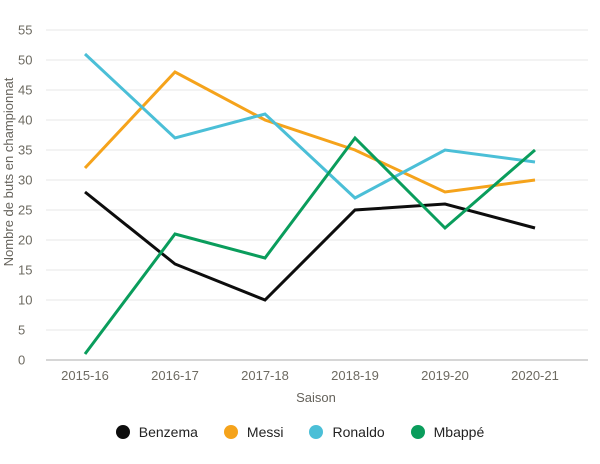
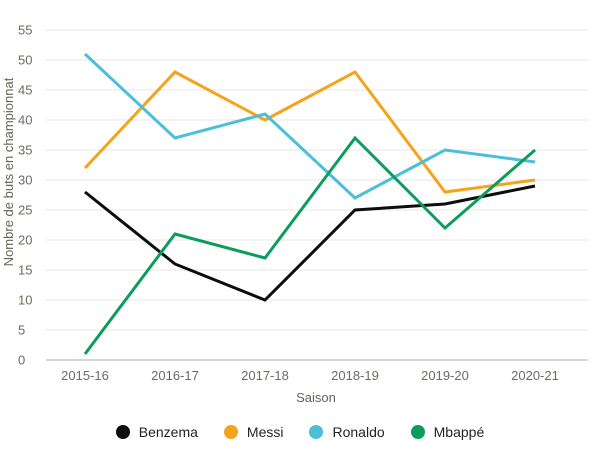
Messi/2018-19: 35 -> 48
Benzema/2020-21: 22 -> 29
